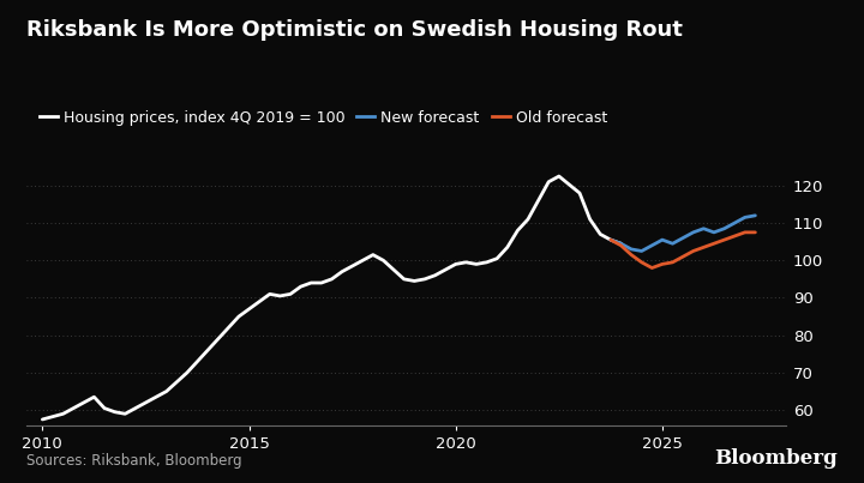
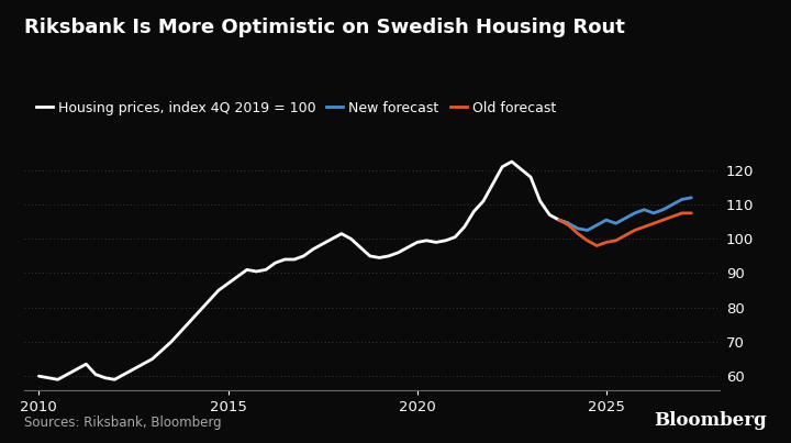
Housing prices, index 4Q 2019 = 100/2010: 57.5 -> 60.0
